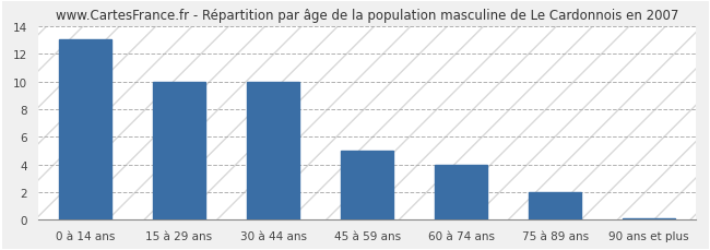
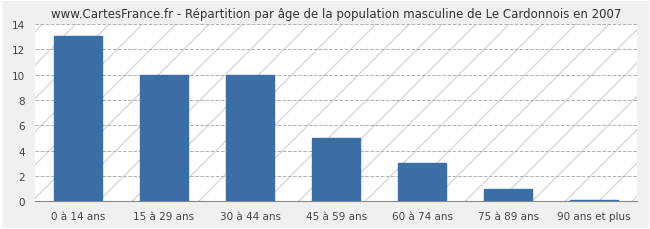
60 à 74 ans: 4.0 -> 3.0
75 à 89 ans: 2.0 -> 1.0
